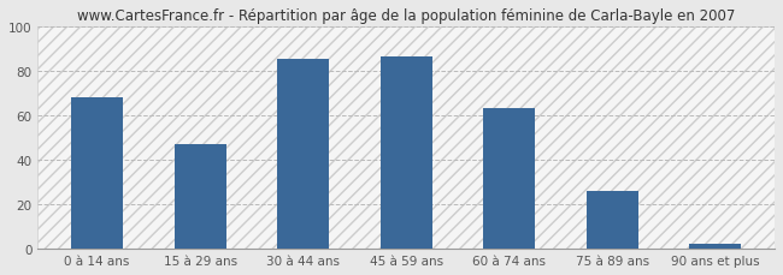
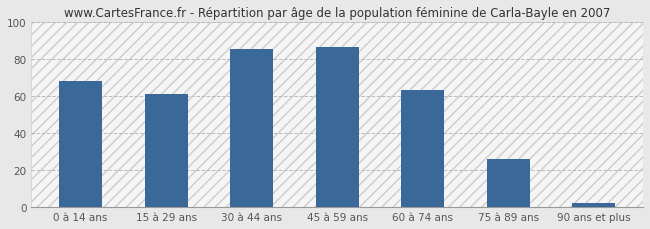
15 à 29 ans: 47 -> 61
